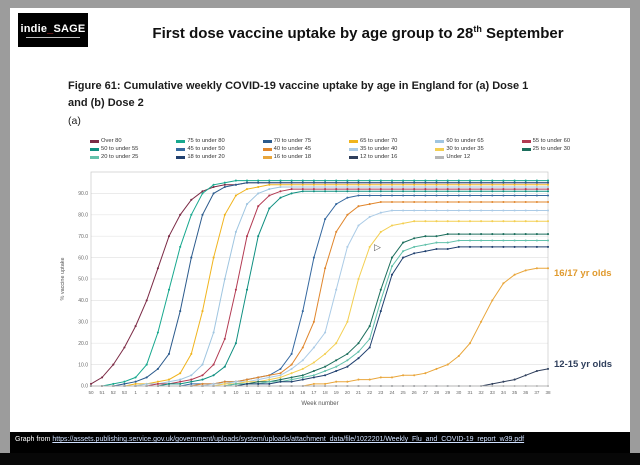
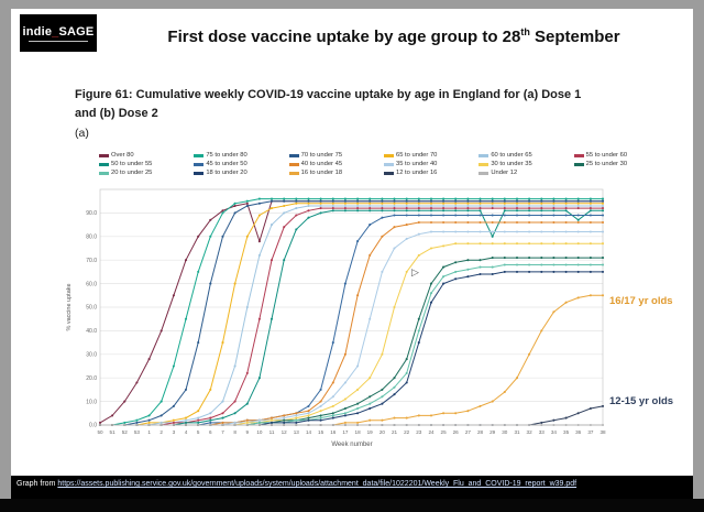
Over 80/10: 94 -> 78
50 to under 55/29: 91 -> 80
50 to under 55/36: 91 -> 87
